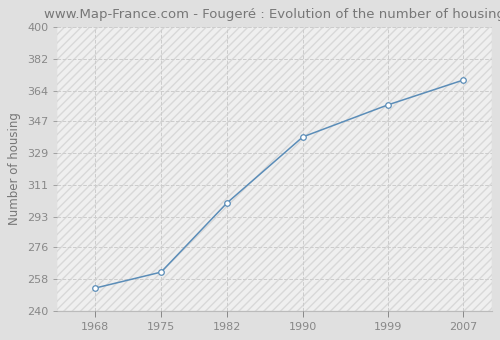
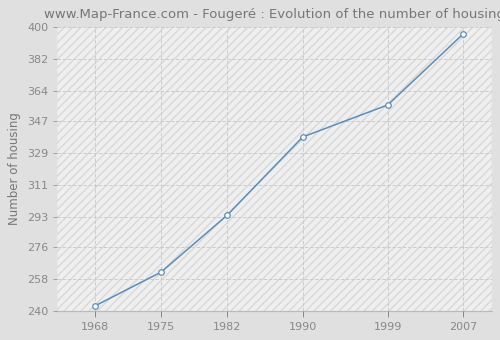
1968: 253 -> 243
1982: 301 -> 294
2007: 370 -> 396
